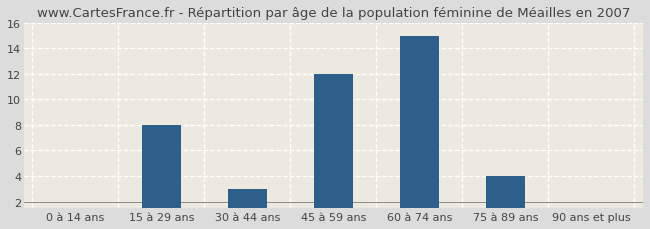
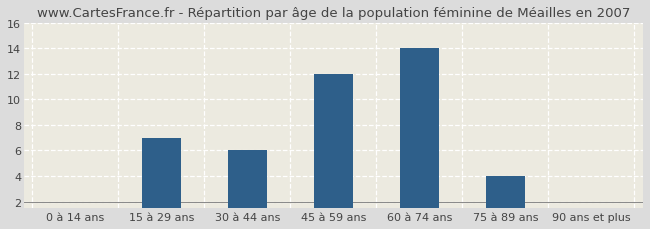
15 à 29 ans: 8 -> 7
30 à 44 ans: 3 -> 6
60 à 74 ans: 15 -> 14
